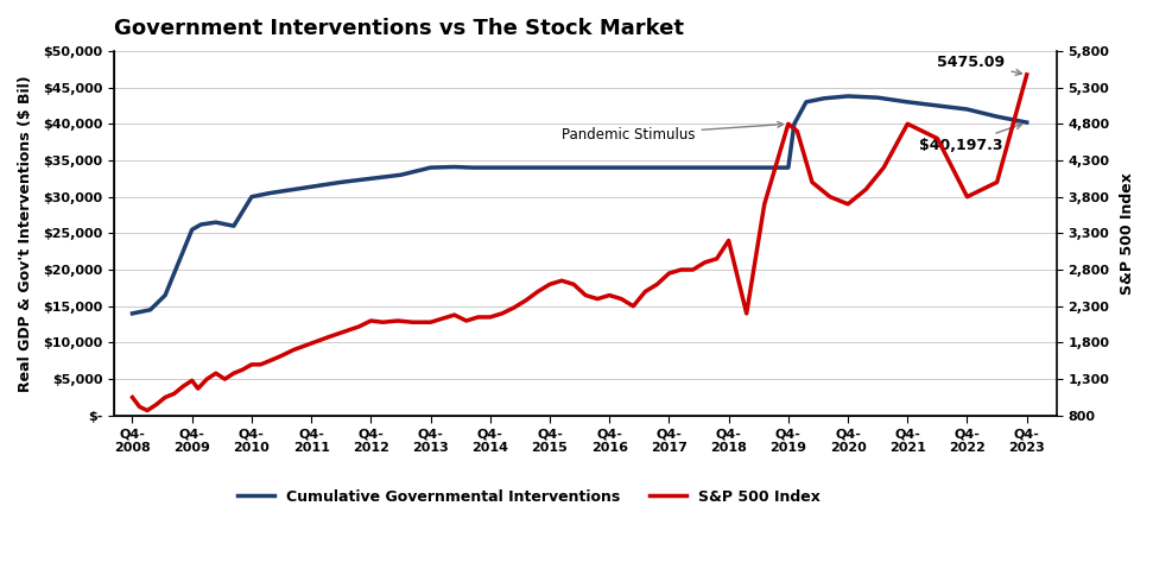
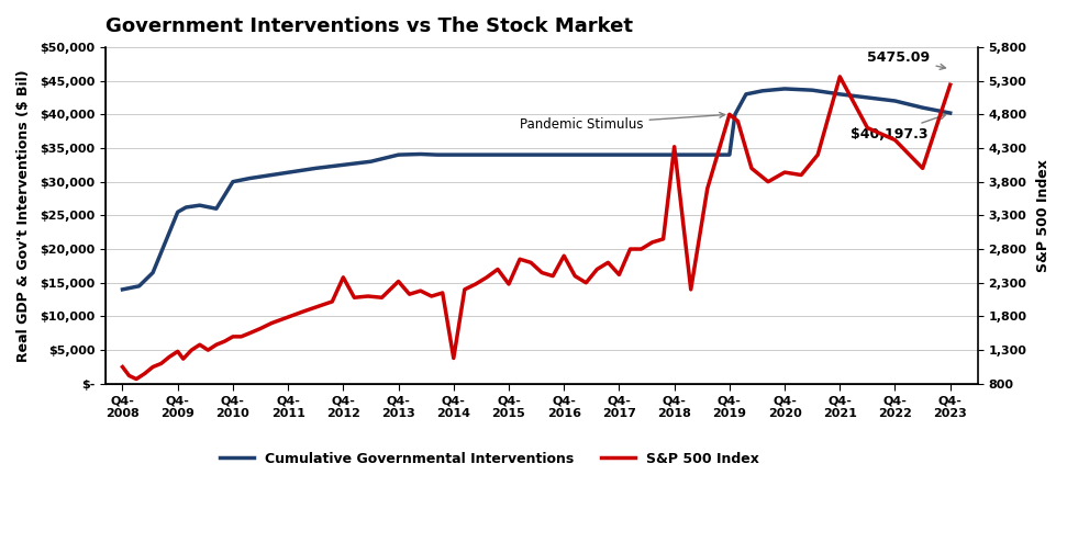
S&P 500 Index/Q4- 2012: 2,100 -> 2,380
S&P 500 Index/Q4- 2013: 2,080 -> 2,320
S&P 500 Index/Q4- 2014: 2,150 -> 1,180
S&P 500 Index/Q4- 2015: 2,600 -> 2,280
S&P 500 Index/Q4- 2016: 2,450 -> 2,700
S&P 500 Index/Q4- 2017: 2,750 -> 2,420
S&P 500 Index/Q4- 2018: 3,200 -> 4,320
S&P 500 Index/Q4- 2020: 3,700 -> 3,940
S&P 500 Index/Q4- 2021: 4,800 -> 5,360
S&P 500 Index/Q4- 2022: 3,800 -> 4,420
S&P 500 Index/Q4- 2023: 5,480 -> 5,240
